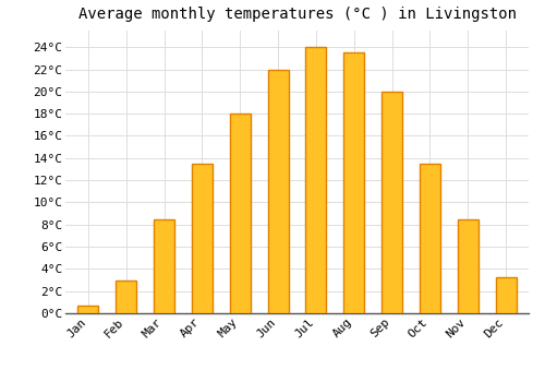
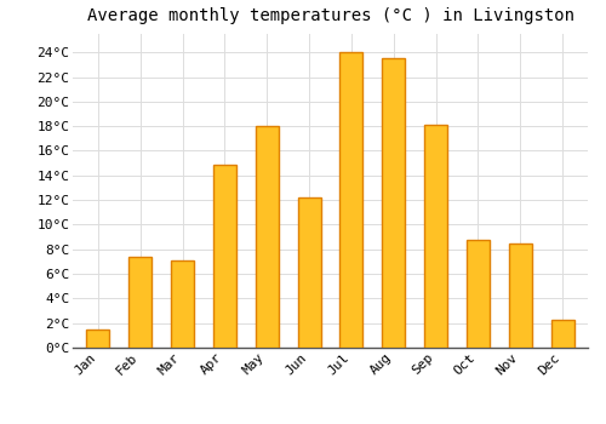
Jan: 0.7°C -> 1.5°C
Feb: 3.0°C -> 7.4°C
Mar: 8.5°C -> 7.1°C
Apr: 13.5°C -> 14.9°C
Jun: 22.0°C -> 12.2°C
Sep: 20.0°C -> 18.1°C
Oct: 13.5°C -> 8.8°C
Dec: 3.2°C -> 2.3°C
